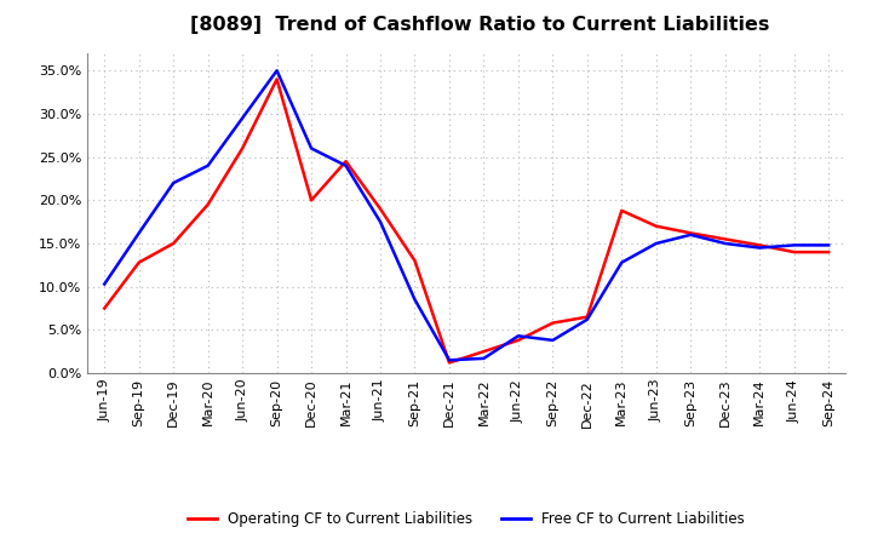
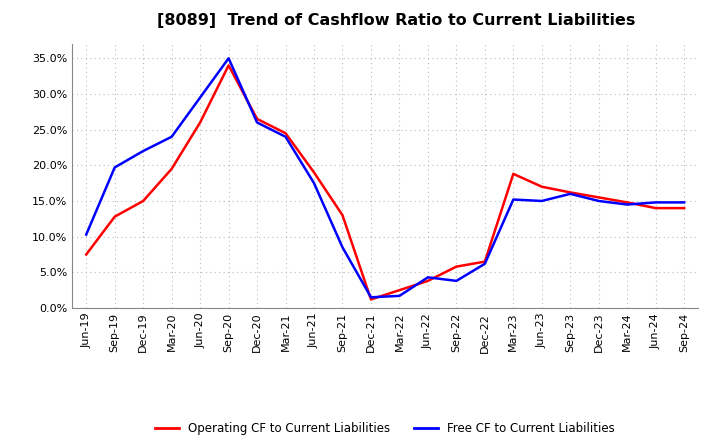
Free CF to Current Liabilities/Sep-19: 16.2% -> 19.7%
Operating CF to Current Liabilities/Dec-20: 20.0% -> 26.5%
Free CF to Current Liabilities/Mar-23: 12.8% -> 15.2%
